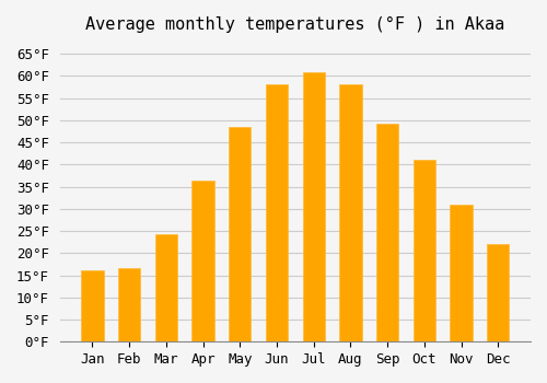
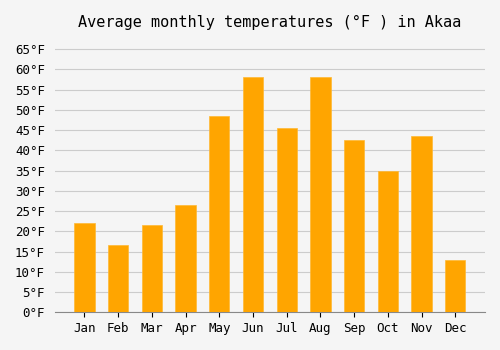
Jan: 16.2°F -> 22.0°F
Mar: 24.3°F -> 21.5°F
Apr: 36.3°F -> 26.5°F
Jul: 60.8°F -> 45.5°F
Sep: 49.3°F -> 42.5°F
Oct: 41.0°F -> 35.0°F
Nov: 30.9°F -> 43.5°F
Dec: 22.0°F -> 13.0°F
